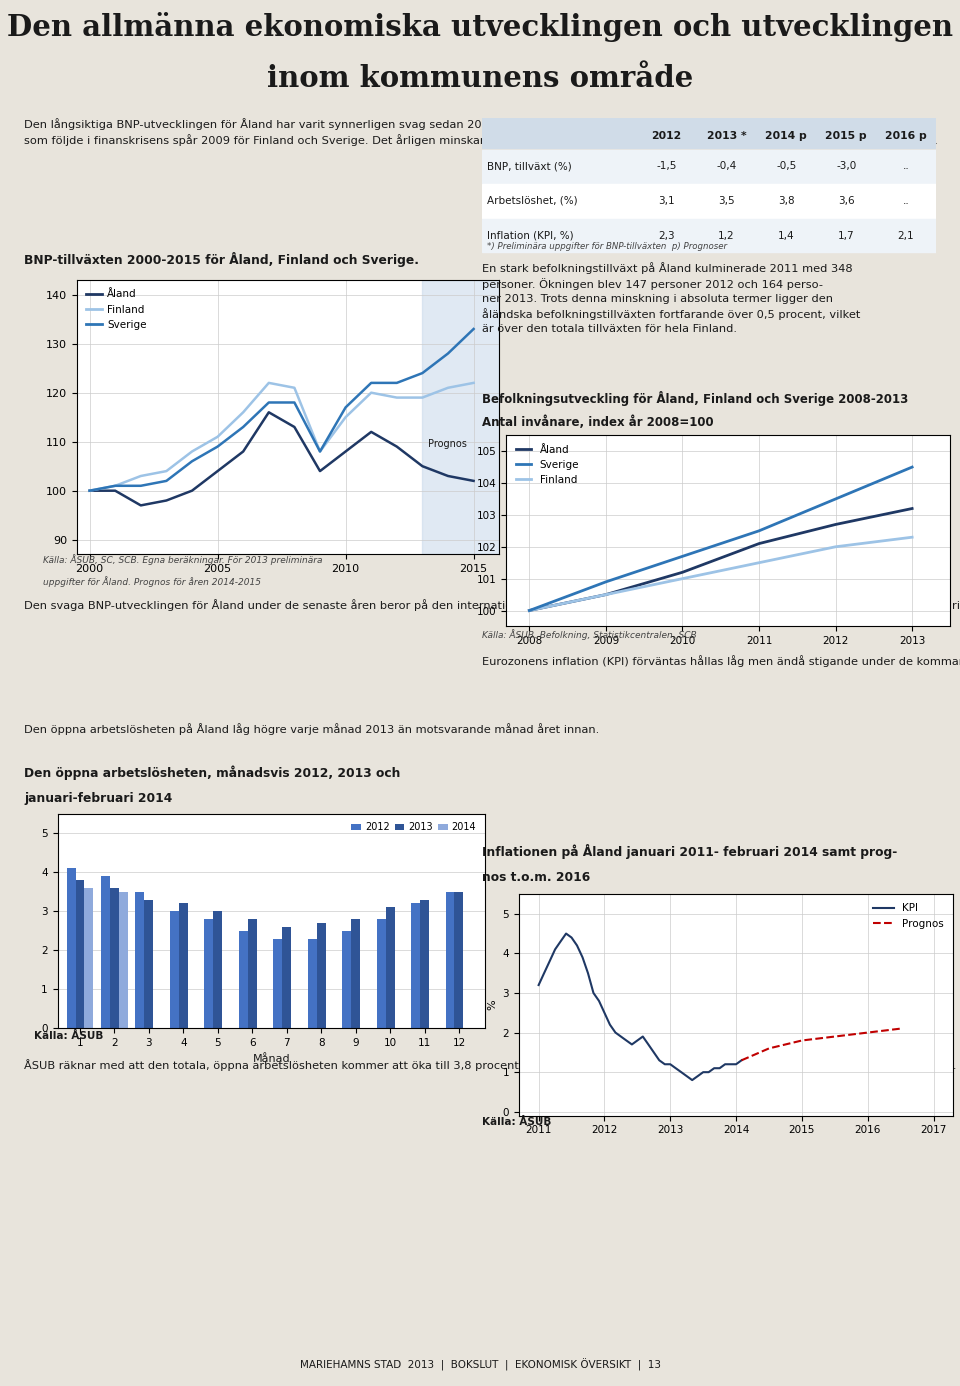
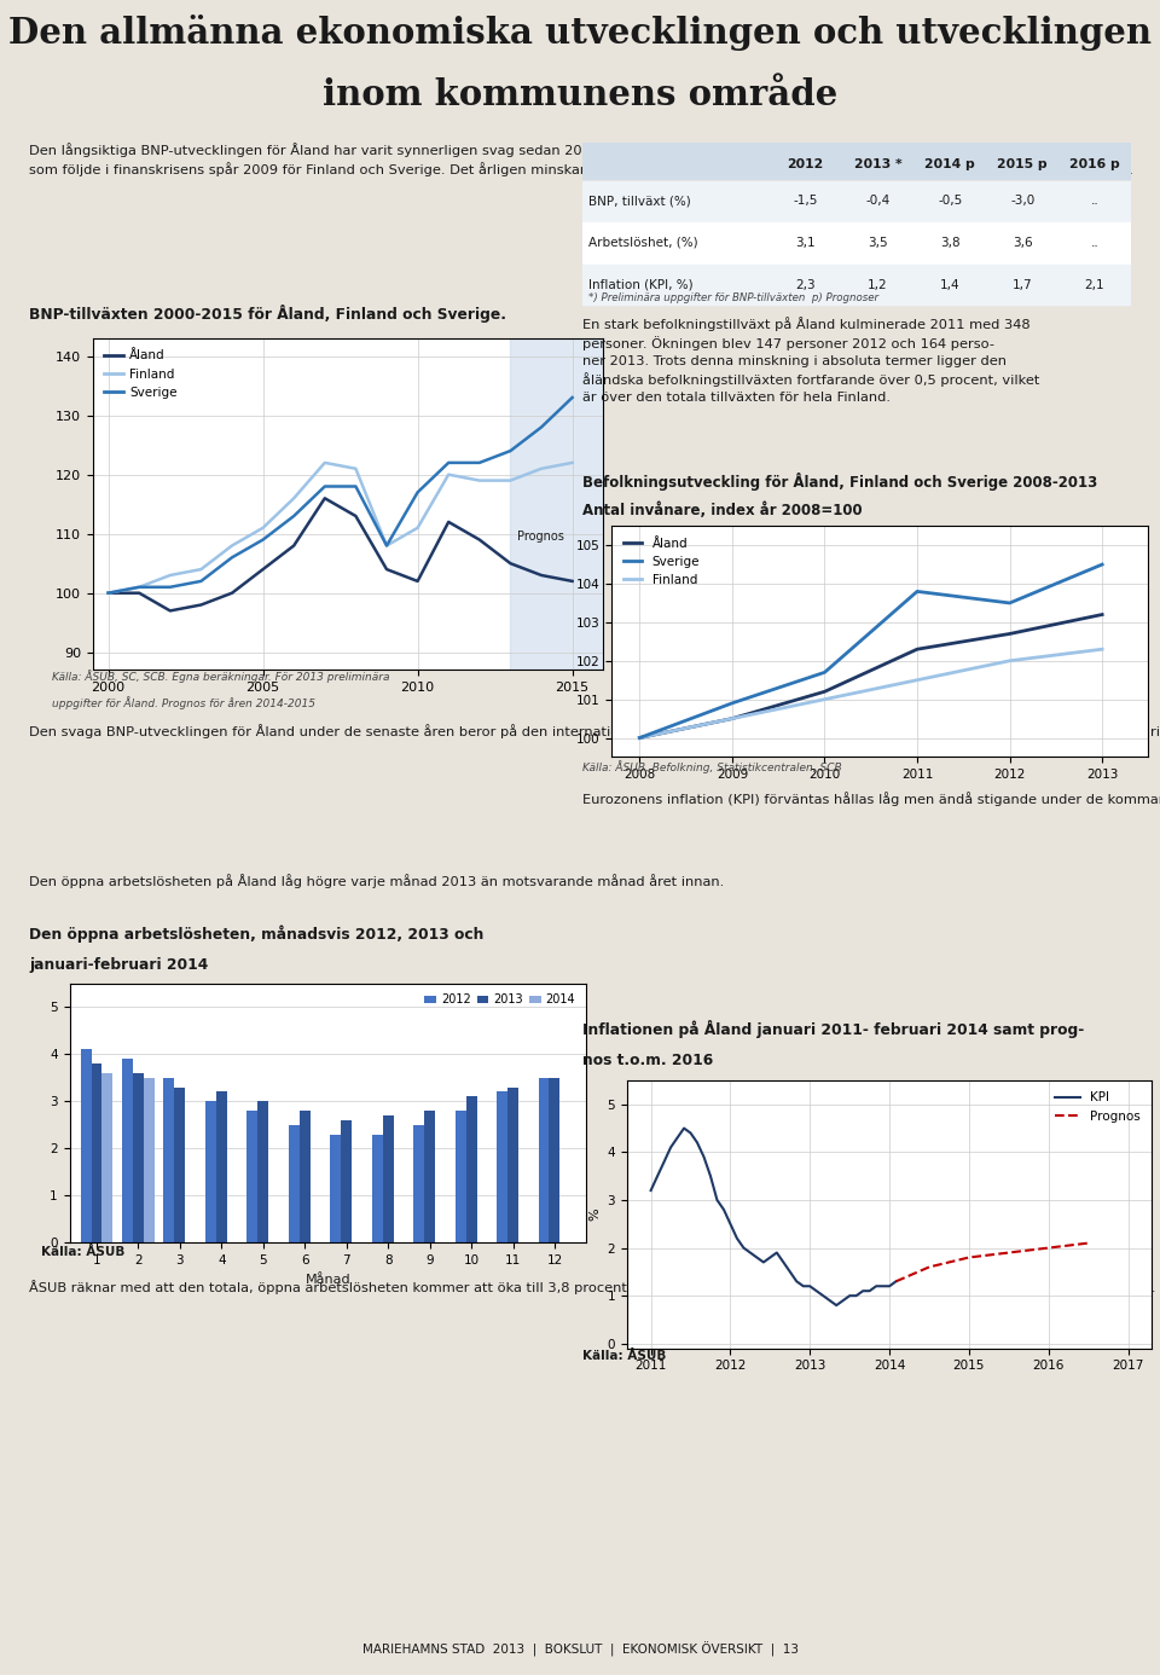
Åland/2010: 108 -> 102
Finland/2010: 115 -> 111
Åland/2011: 102.1 -> 102.3
Sverige/2011: 102.5 -> 103.8
